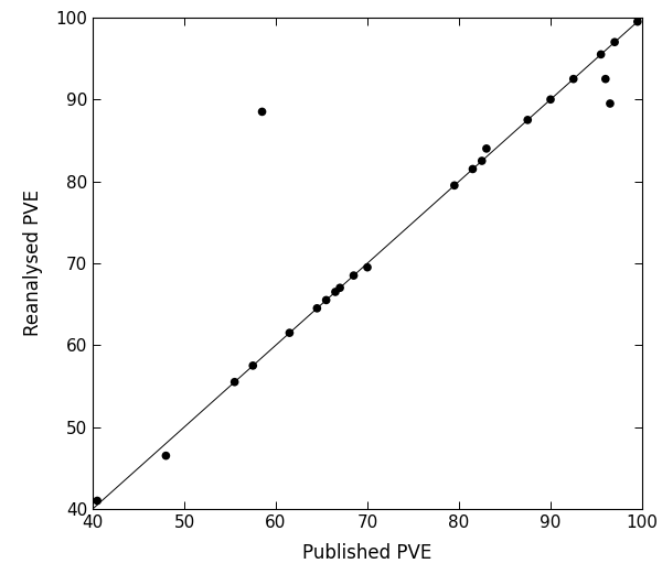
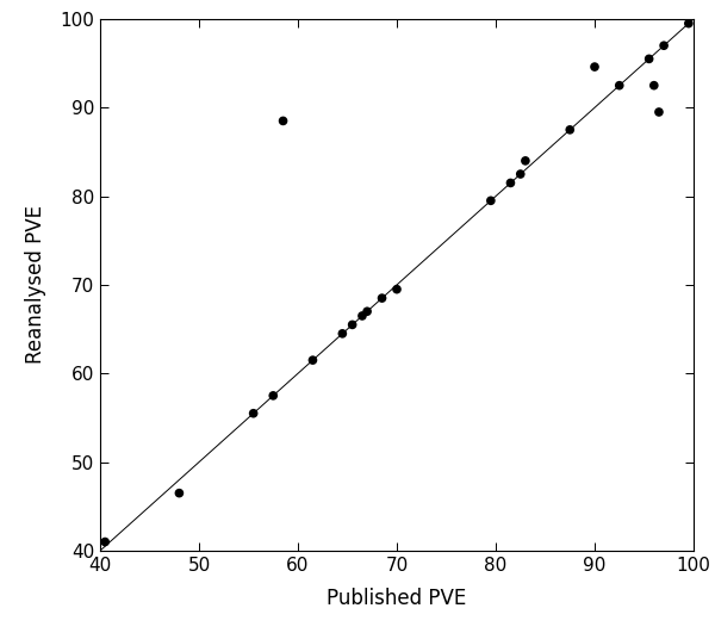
90: 90.0 -> 94.6
